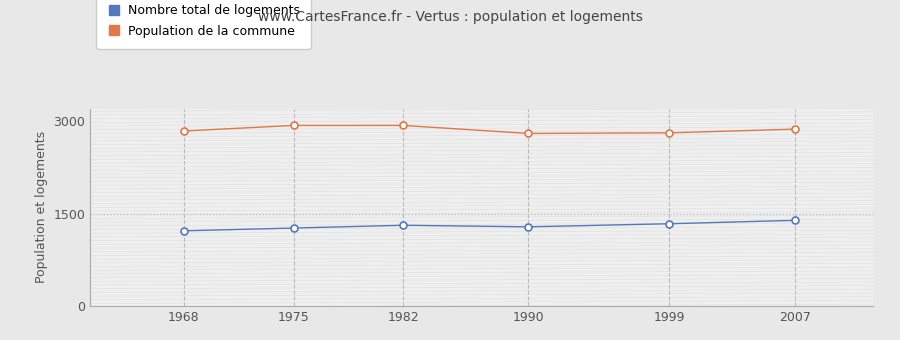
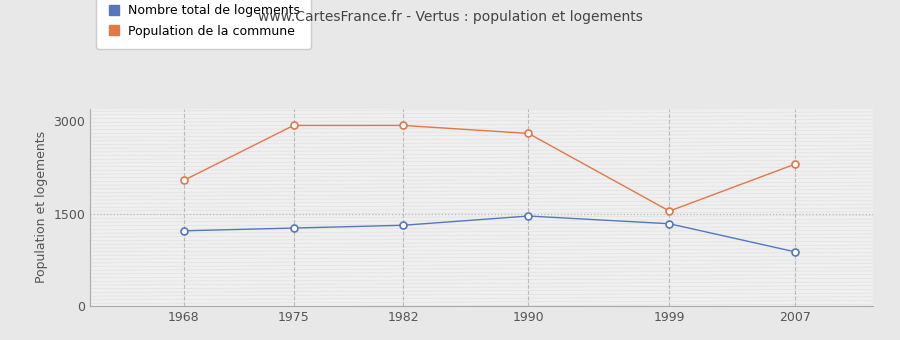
Population de la commune/1968: 2840 -> 2040
Nombre total de logements/1990: 1280 -> 1460
Population de la commune/1999: 2810 -> 1540
Nombre total de logements/2007: 1390 -> 880
Population de la commune/2007: 2870 -> 2300
